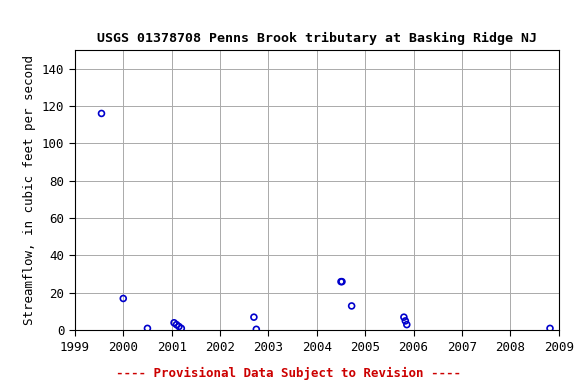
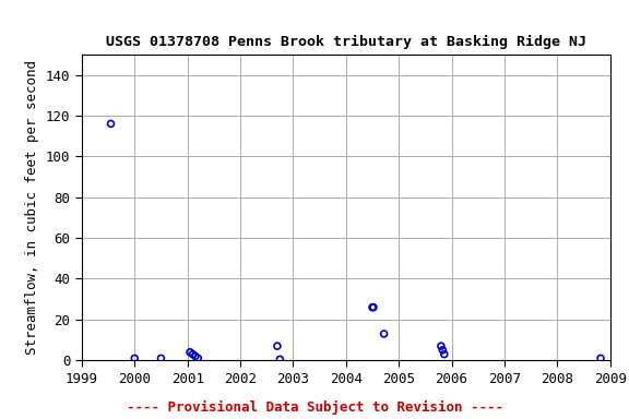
2000: 17 -> 1
